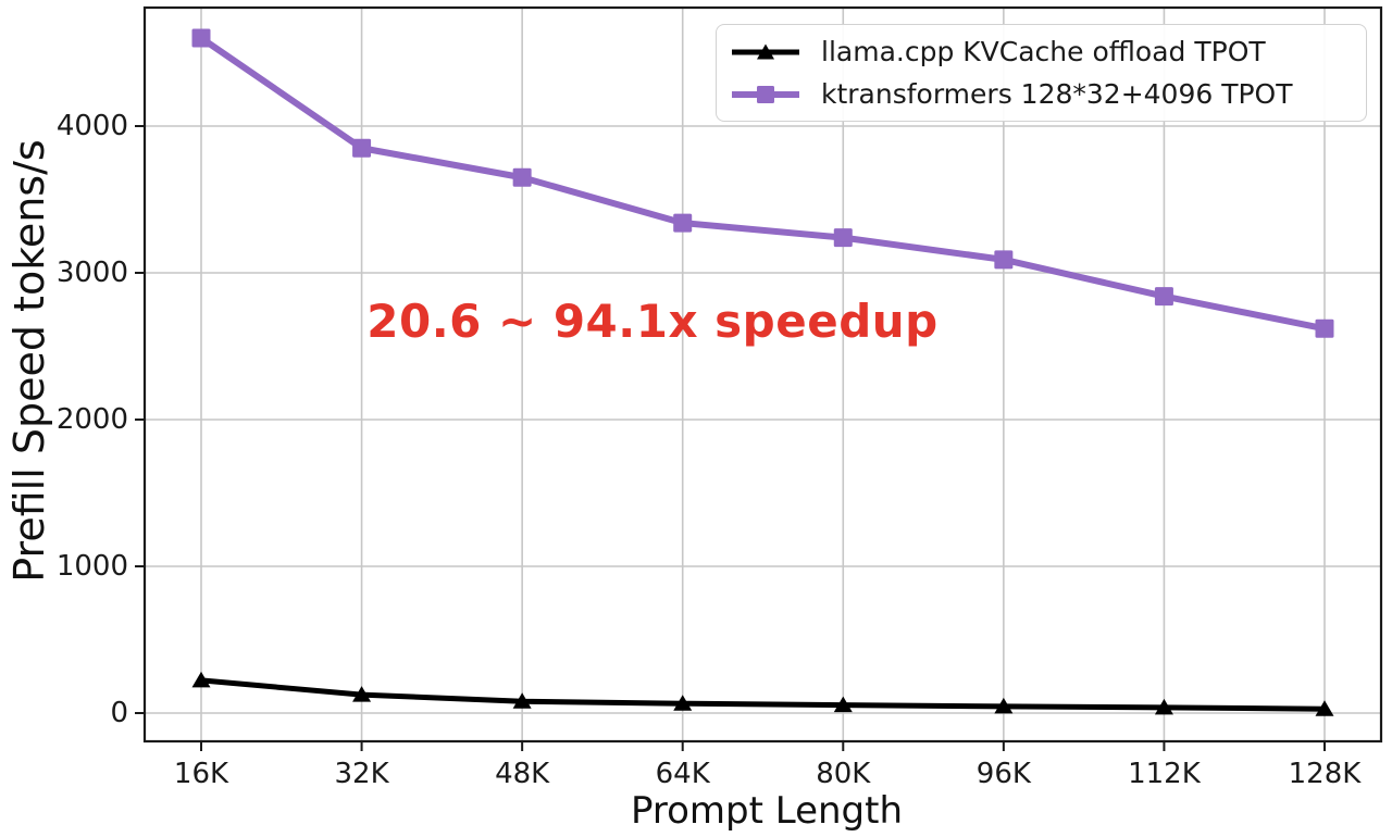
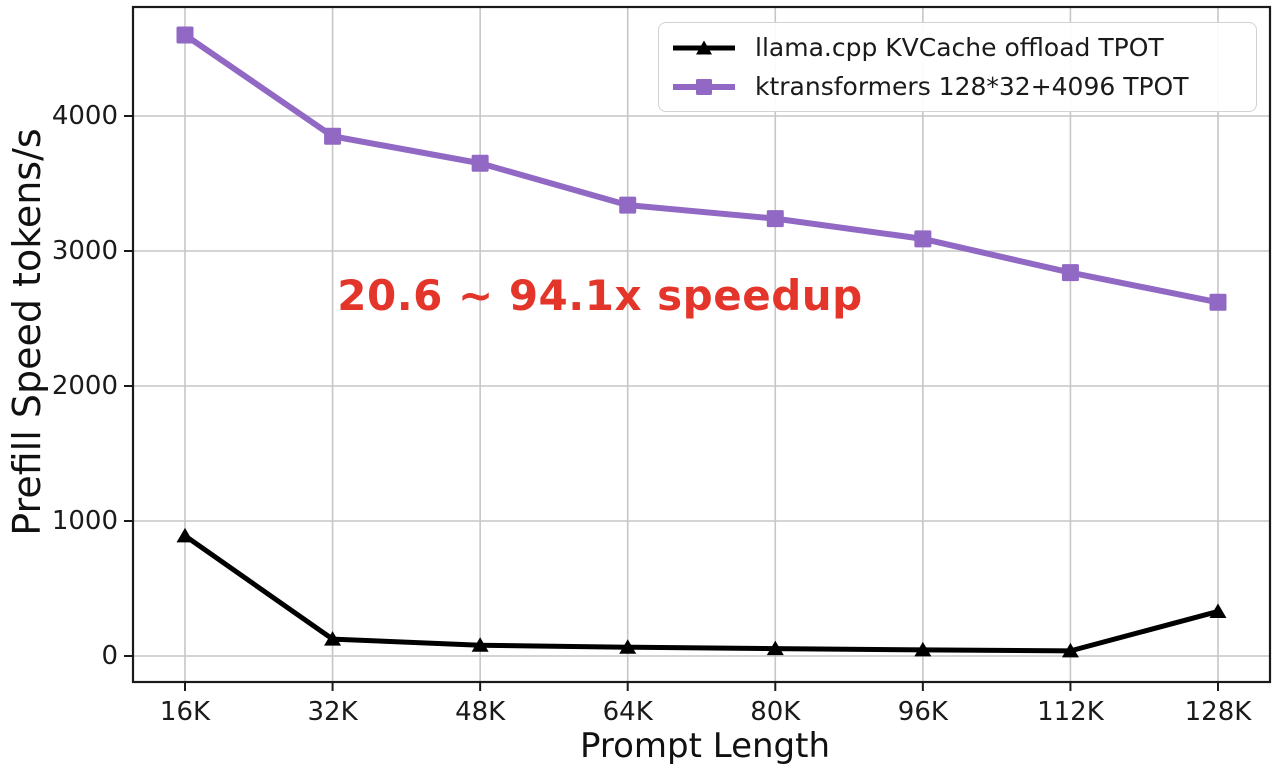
llama.cpp KVCache offload TPOT/16K: 220 -> 890
llama.cpp KVCache offload TPOT/128K: 30 -> 330
